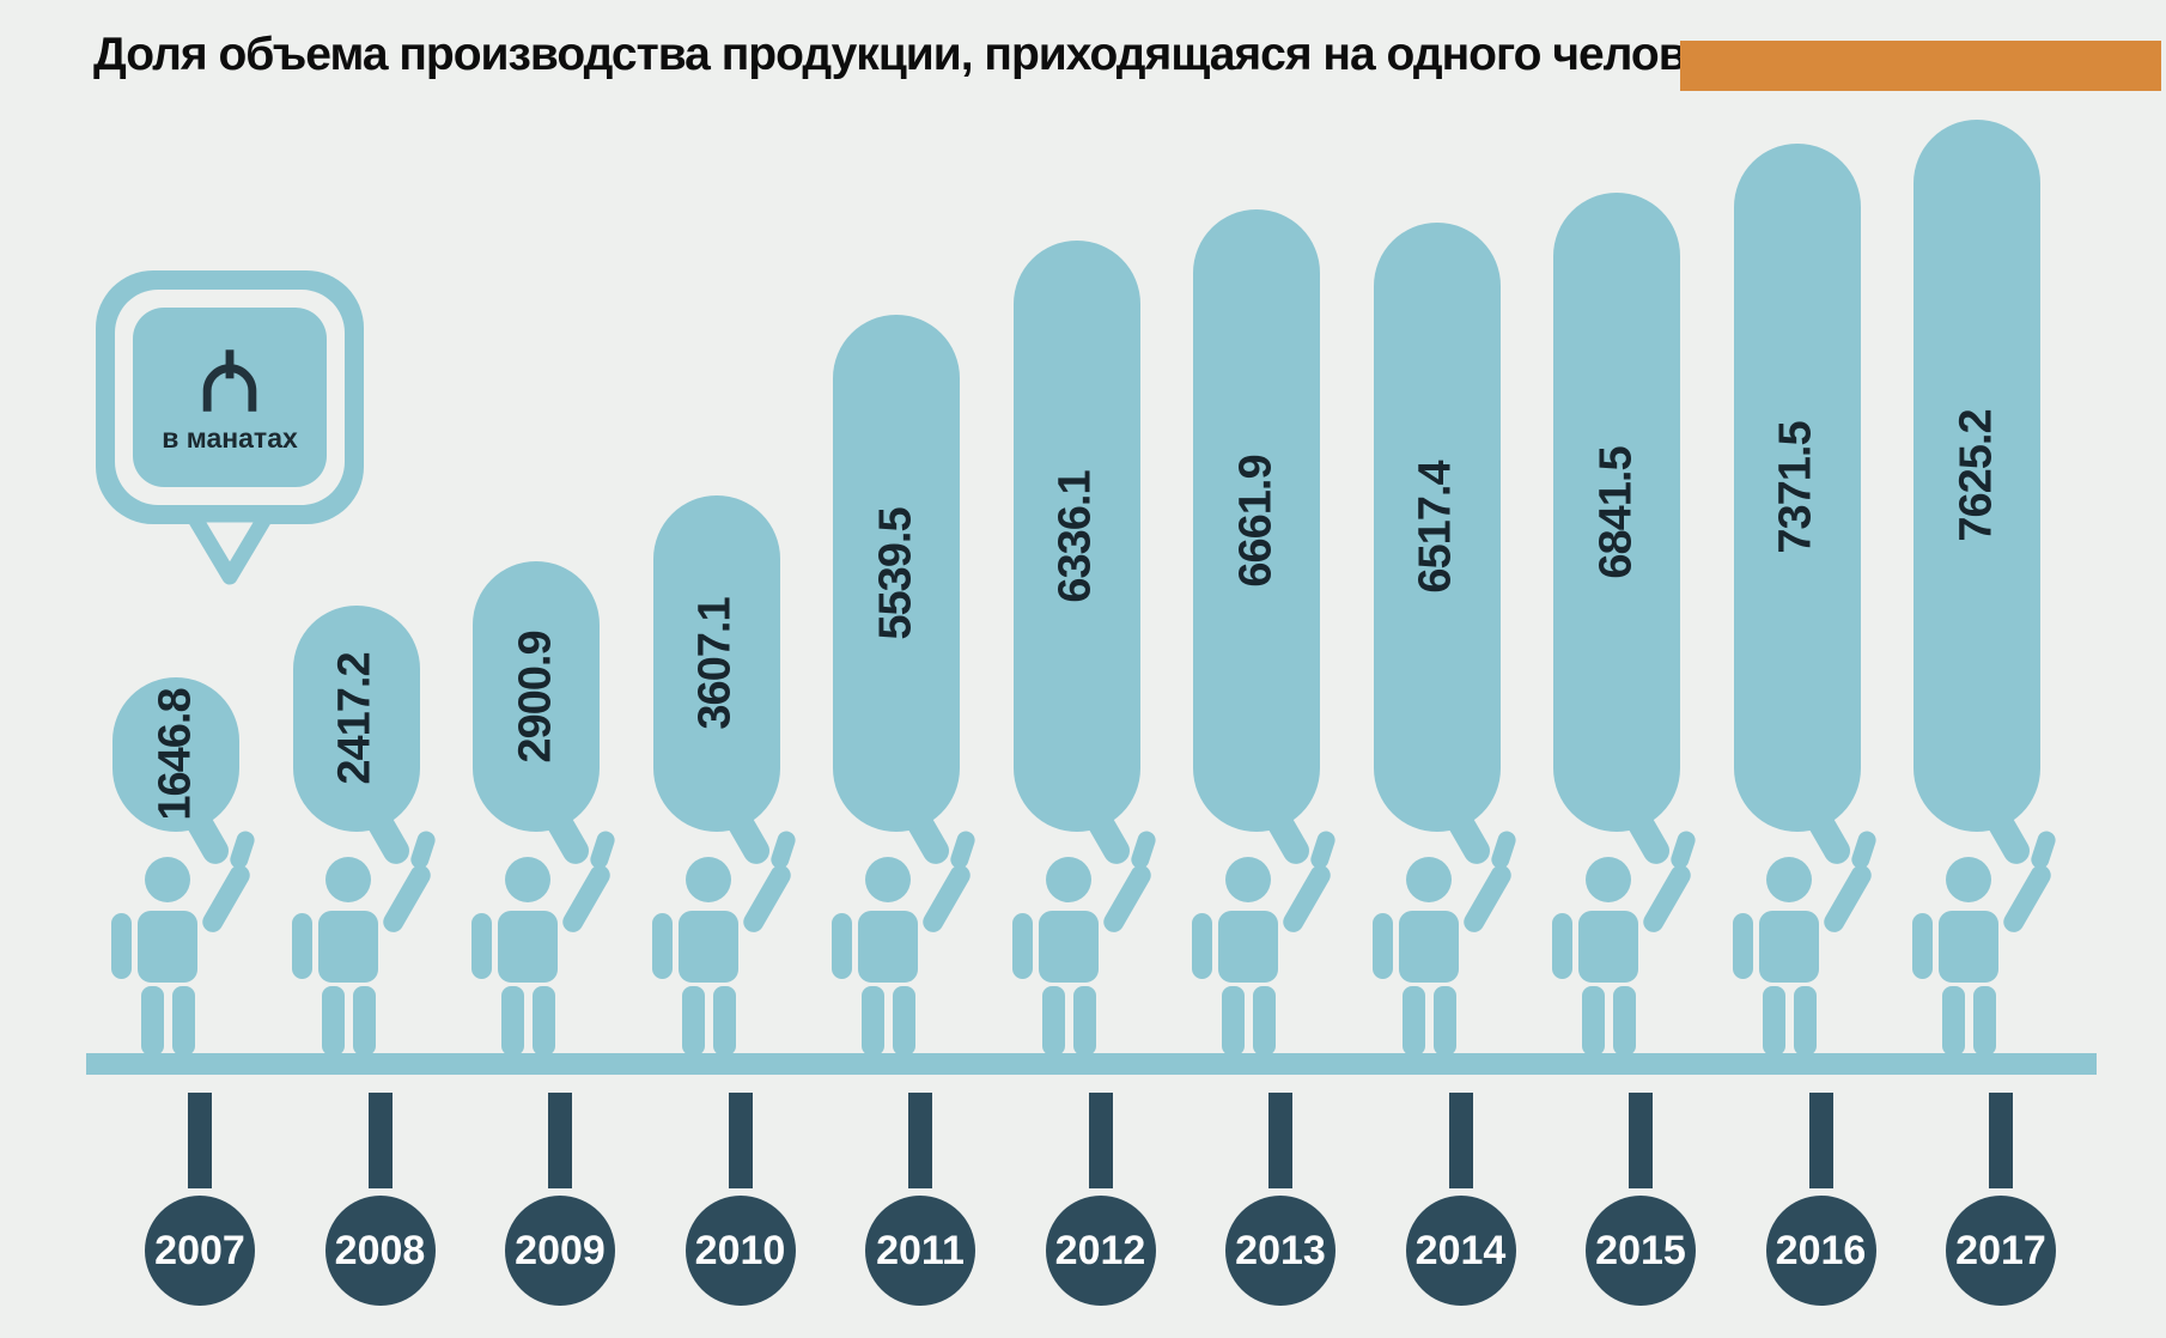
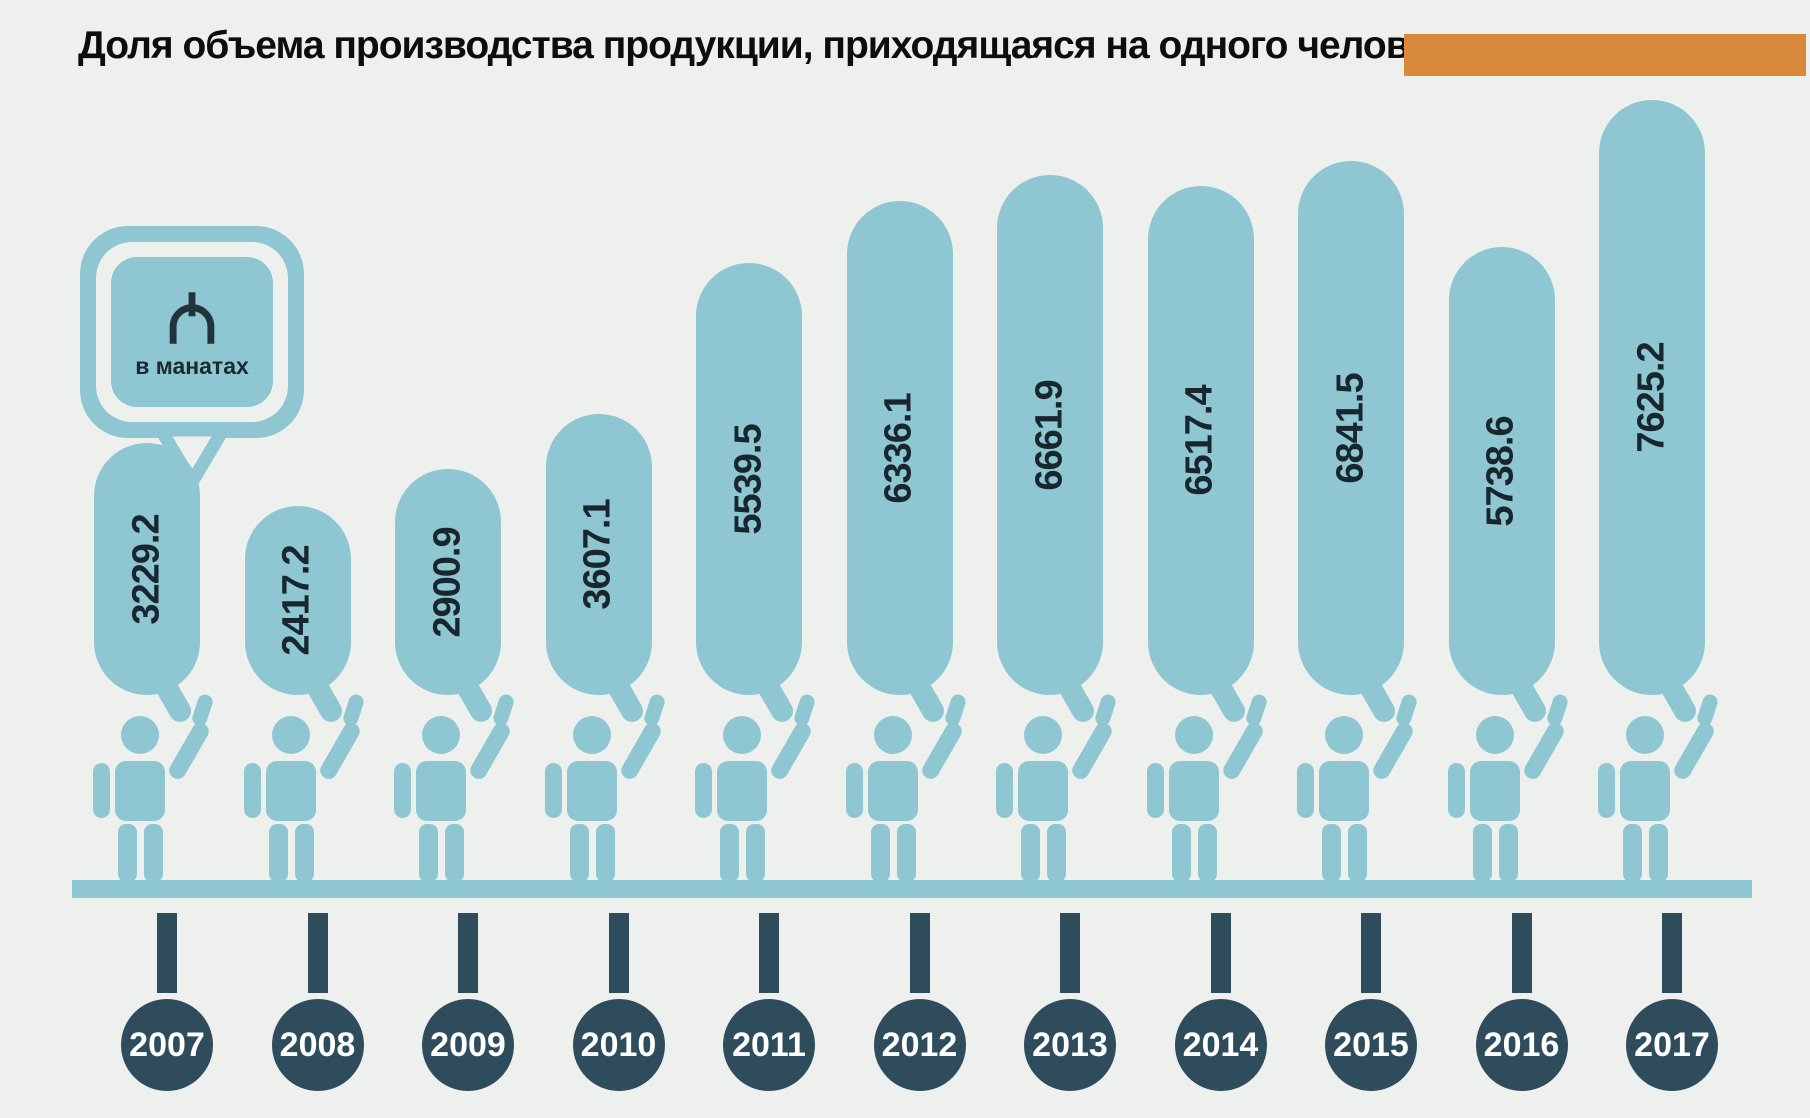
2007: 1646.8 -> 3229.2
2016: 7371.5 -> 5738.6
